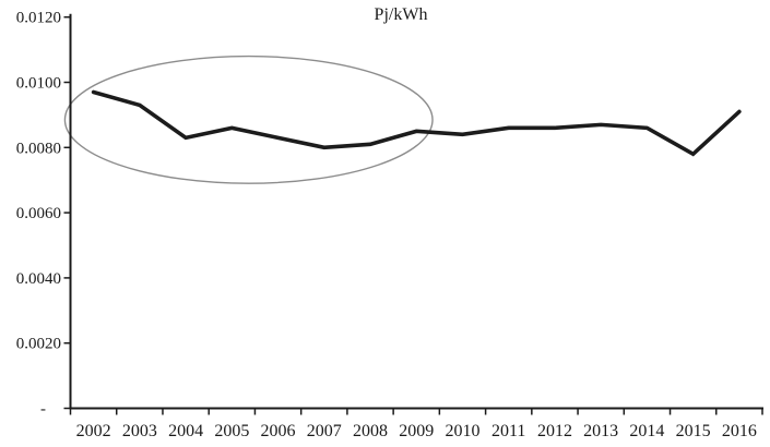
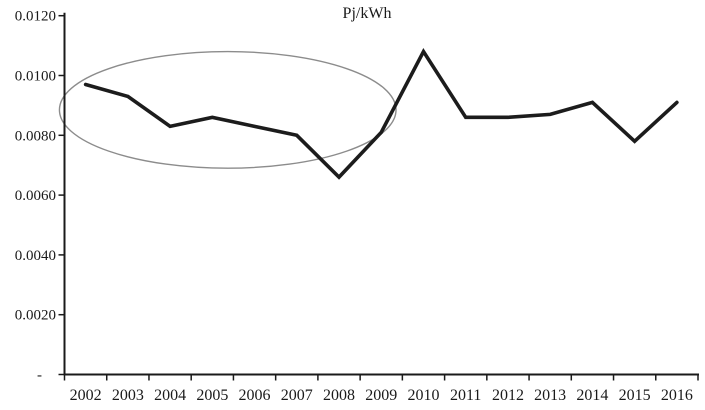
2008: 0.0081 -> 0.0066
2009: 0.0085 -> 0.0081
2010: 0.0084 -> 0.0108
2014: 0.0086 -> 0.0091
